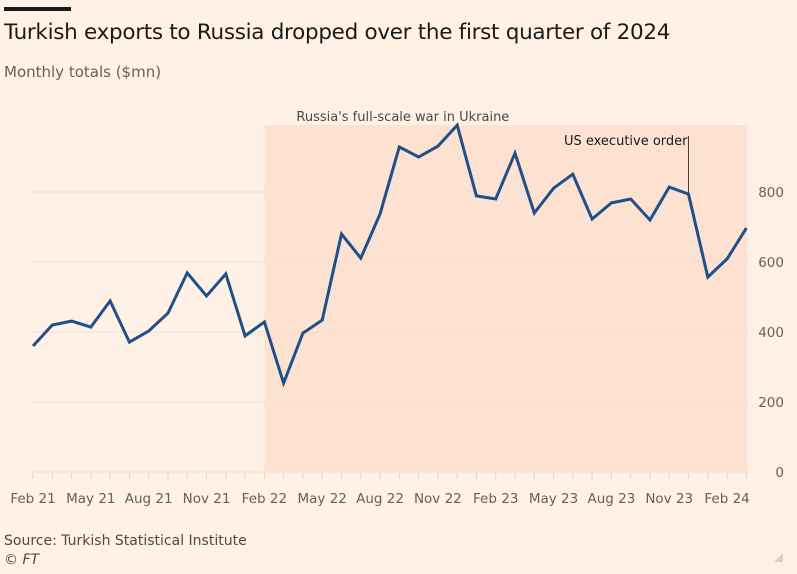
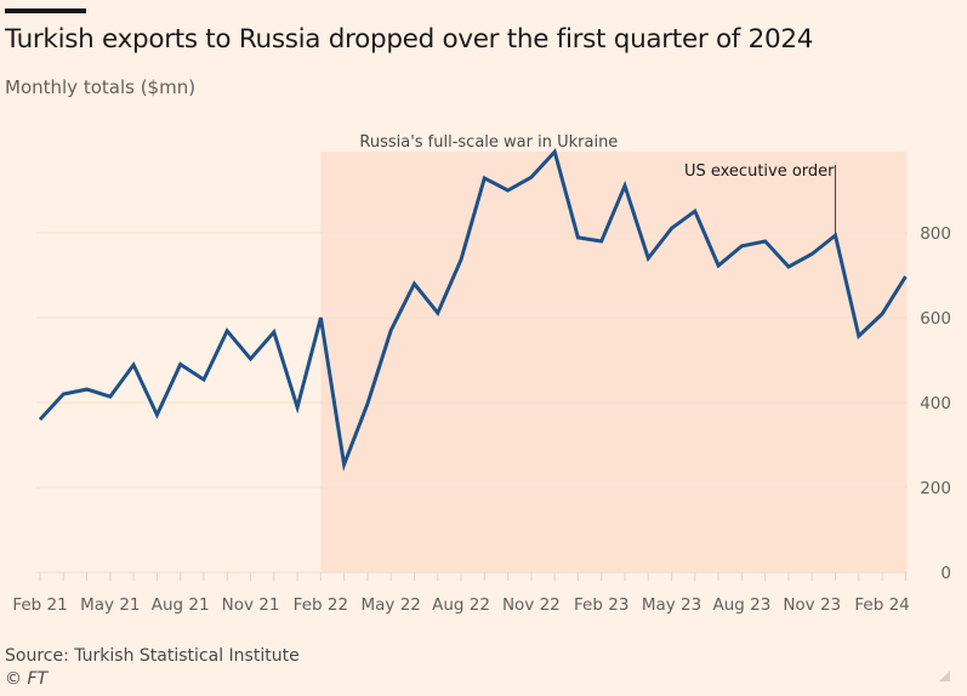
Aug 21: 400 -> 490
Feb 22: 430 -> 600
May 22: 430 -> 570
Nov 23: 810 -> 750
